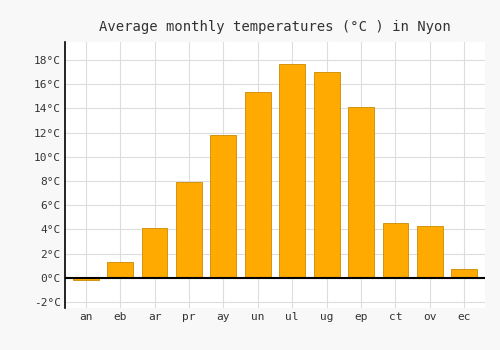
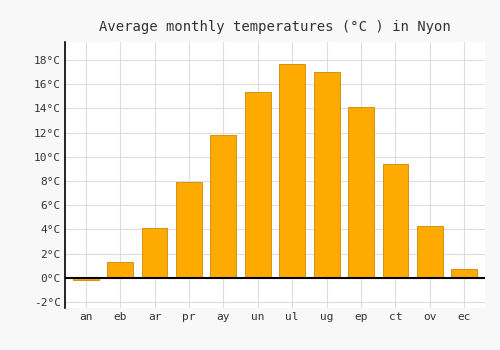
ct: 4.5°C -> 9.4°C
